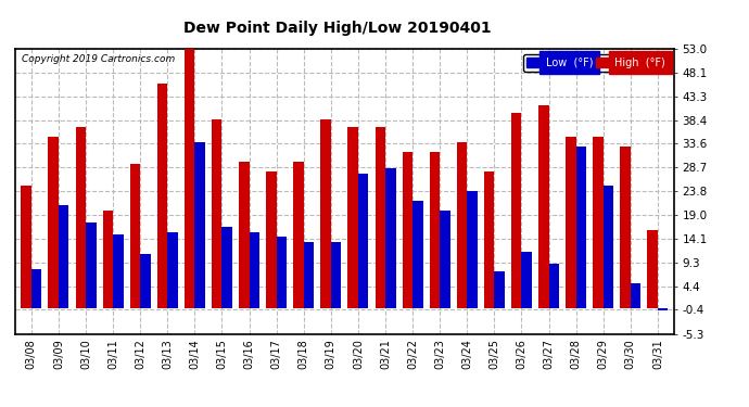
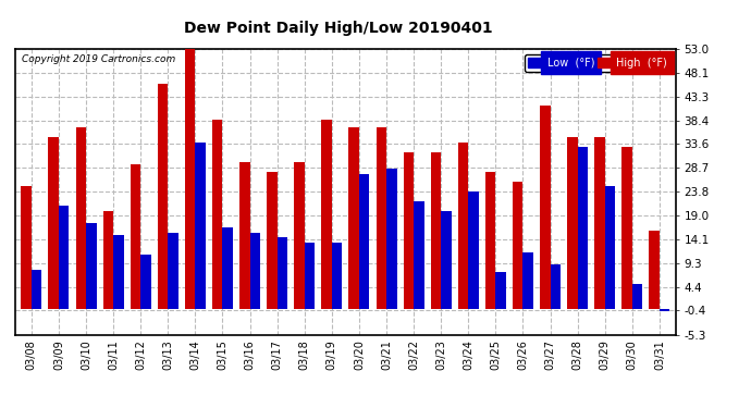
High (°F)/03/26: 40.0 -> 26.0
